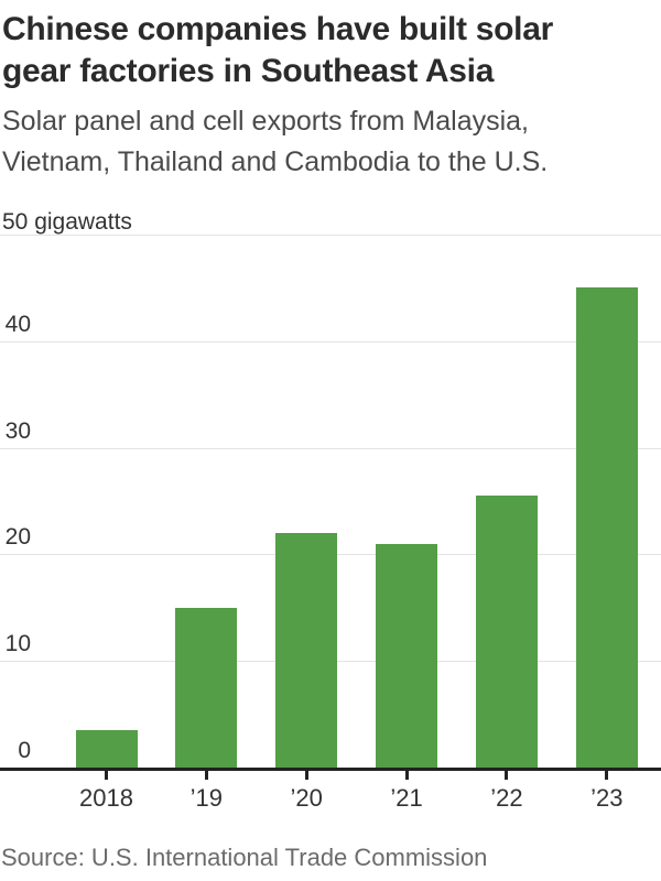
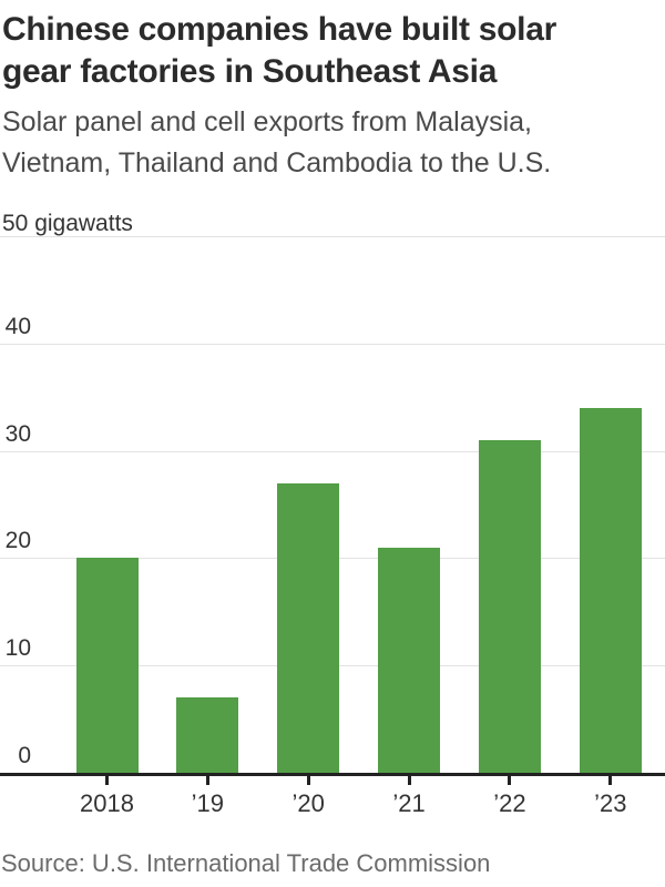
2018: 4 -> 20
’19: 15 -> 7
’20: 22 -> 27
’22: 26 -> 31
’23: 45 -> 34
